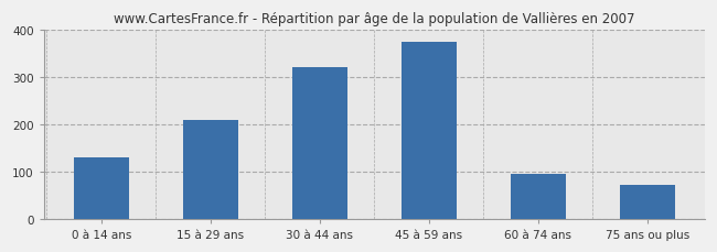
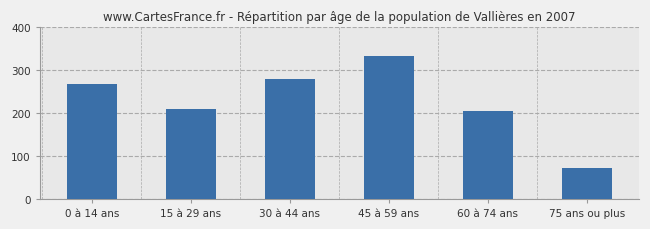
0 à 14 ans: 130 -> 268
30 à 44 ans: 320 -> 280
45 à 59 ans: 375 -> 333
60 à 74 ans: 95 -> 204
